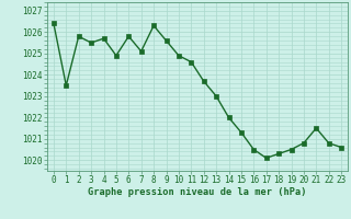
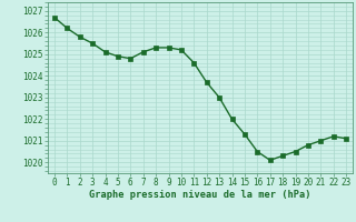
0: 1026.4 -> 1026.7
1: 1023.5 -> 1026.2
4: 1025.7 -> 1025.1
6: 1025.8 -> 1024.8
8: 1026.3 -> 1025.3
9: 1025.6 -> 1025.3
10: 1024.9 -> 1025.2
21: 1021.5 -> 1021.0
22: 1020.8 -> 1021.2
23: 1020.6 -> 1021.1
